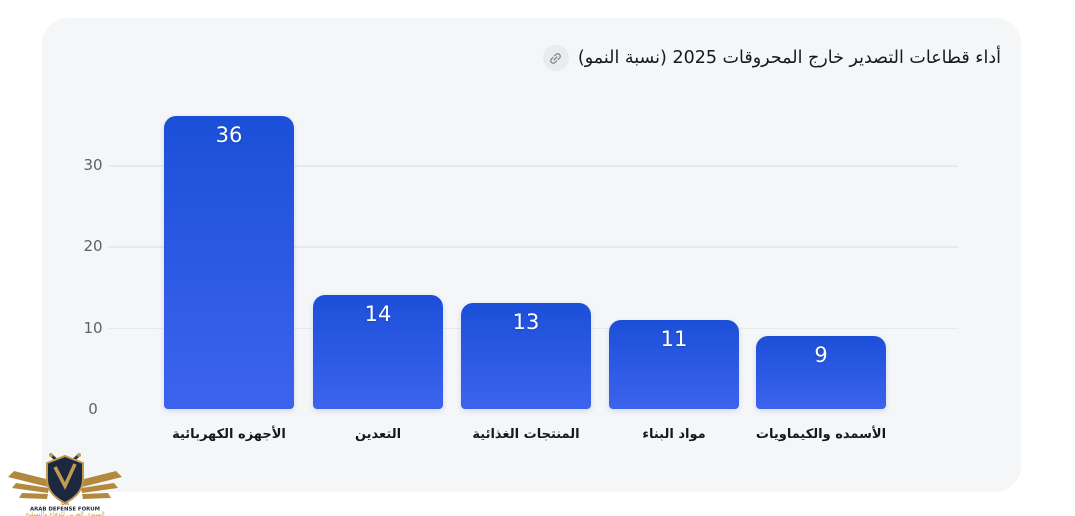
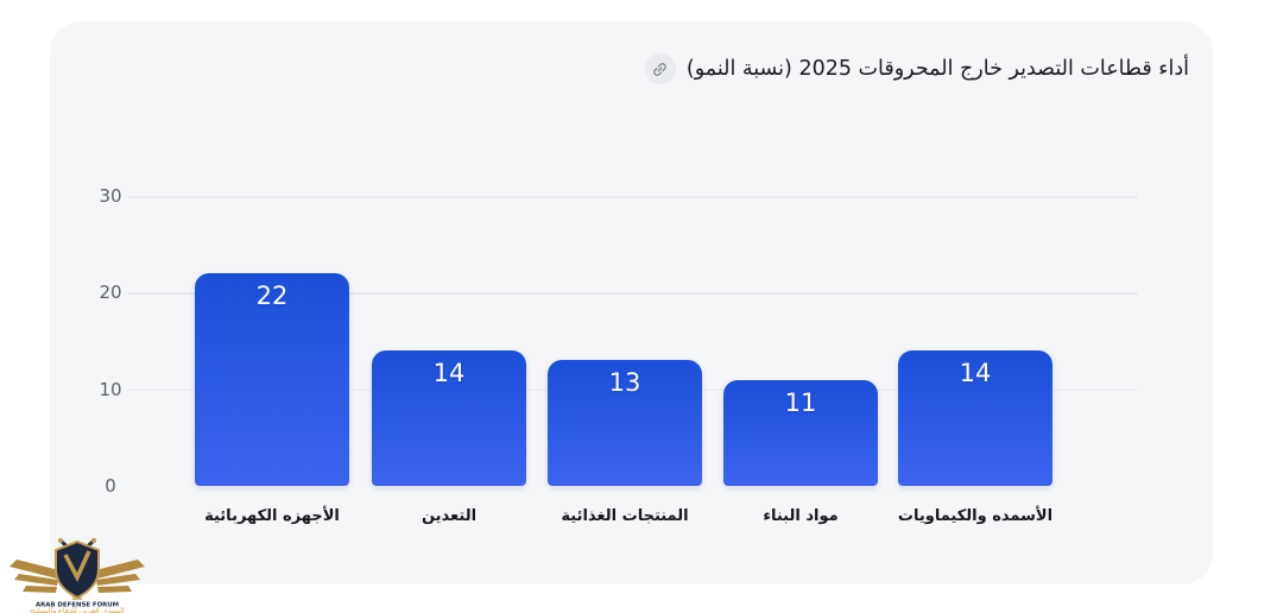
الأجهزه الكهربائية: 36 -> 22
الأسمده والكيماويات: 9 -> 14
